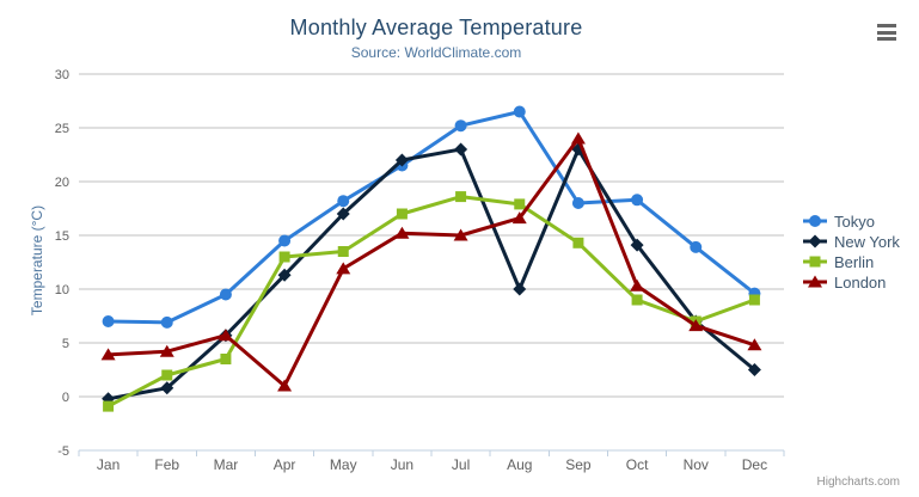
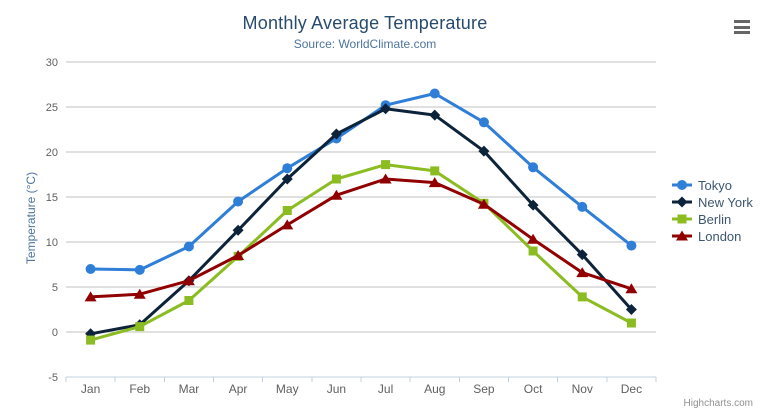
Berlin/Feb: 2 -> 1
Berlin/Apr: 13 -> 8
London/Apr: 1 -> 8
New York/Jul: 23 -> 25
London/Jul: 15 -> 17
New York/Aug: 10 -> 24
Tokyo/Sep: 18 -> 23
New York/Sep: 23 -> 20
London/Sep: 24 -> 14
New York/Nov: 7 -> 9
Berlin/Nov: 7 -> 4
Berlin/Dec: 9 -> 1
